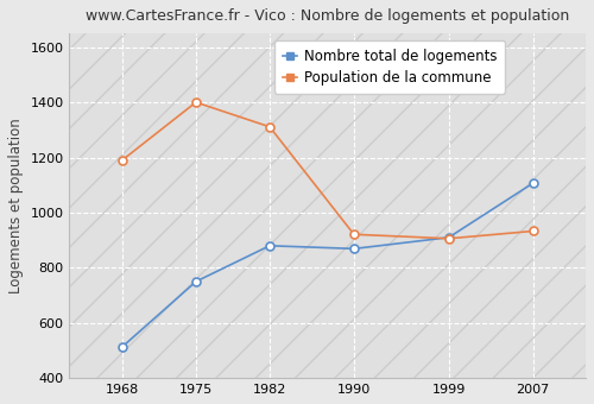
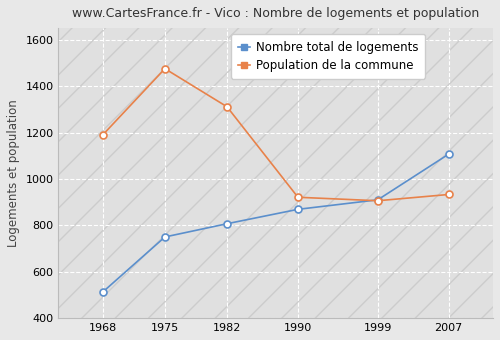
Population de la commune/1975: 1400 -> 1475
Nombre total de logements/1982: 880 -> 807
